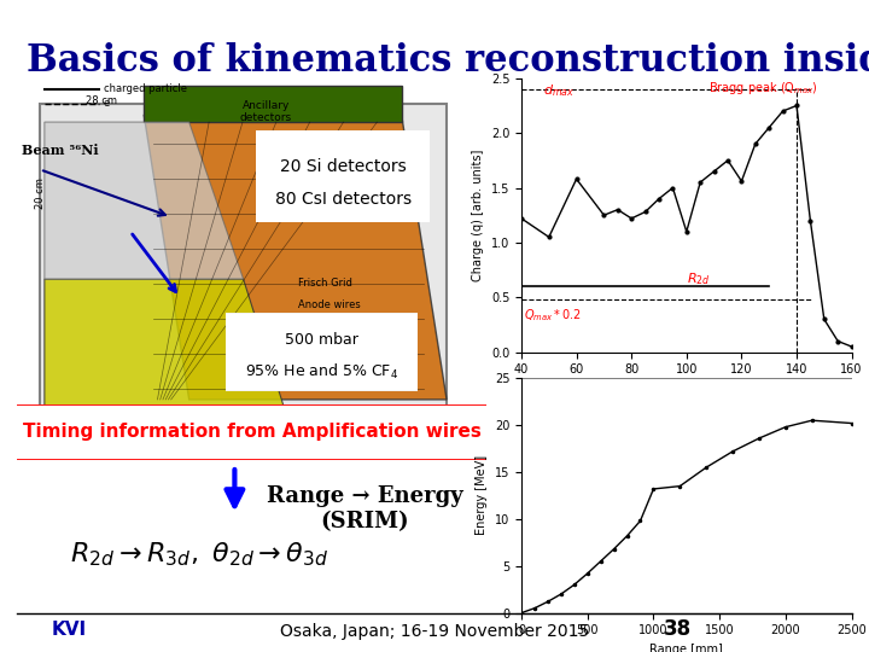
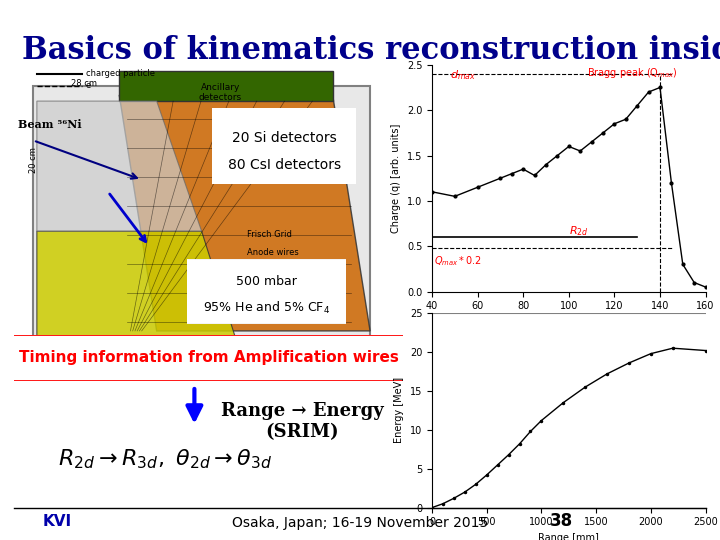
40: 1.22 -> 1.10
60: 1.58 -> 1.15
80: 1.22 -> 1.35
100: 1.10 -> 1.60
120: 1.56 -> 1.85
1000: 13.2 -> 11.2
